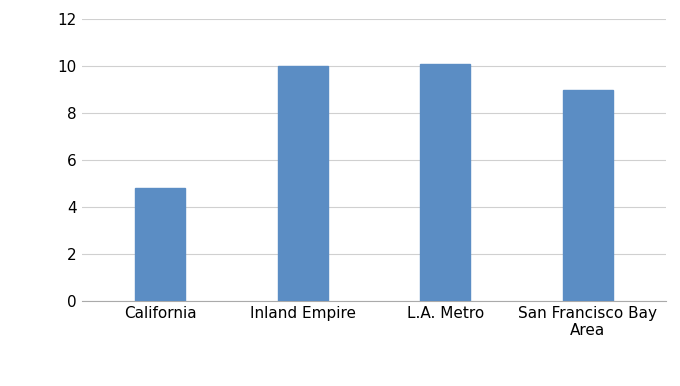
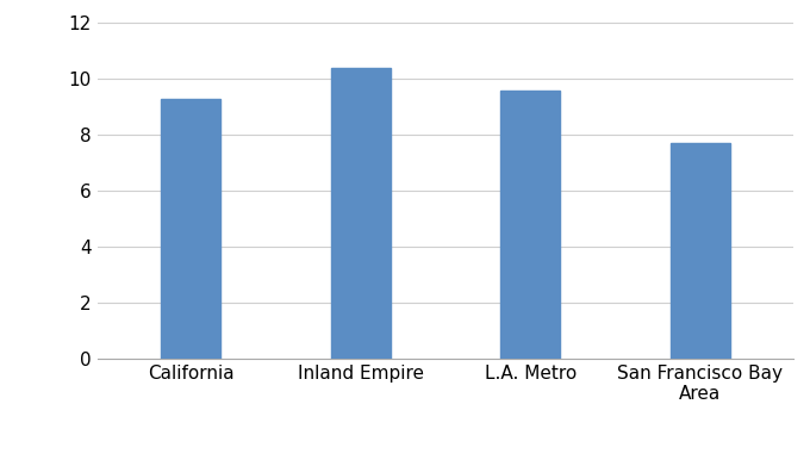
California: 4.8 -> 9.3
Inland Empire: 10.0 -> 10.4
L.A. Metro: 10.1 -> 9.6
San Francisco Bay Area: 9.0 -> 7.7
